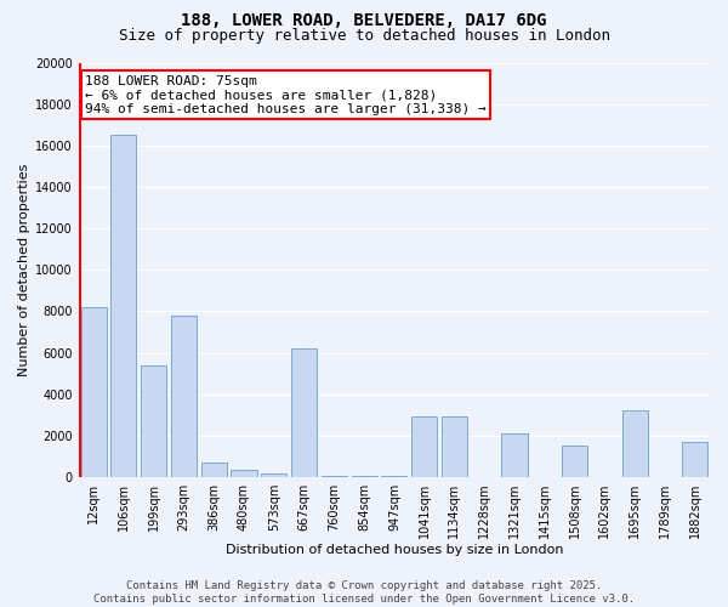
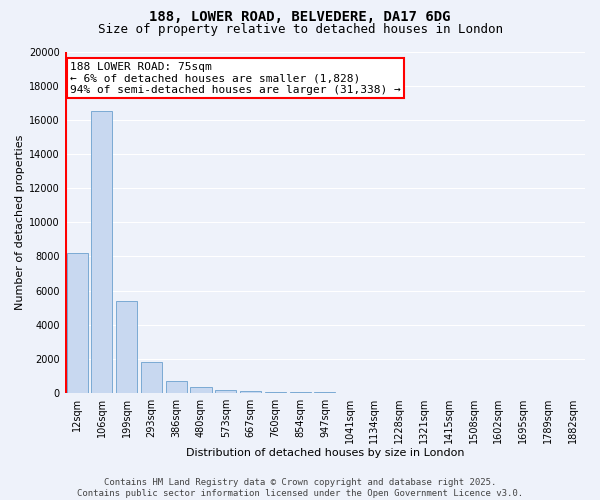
293sqm: 7800 -> 1800
667sqm: 6200 -> 100
1041sqm: 2900 -> 0
1134sqm: 2900 -> 0
1321sqm: 2100 -> 0
1508sqm: 1500 -> 0
1695sqm: 3200 -> 0
1882sqm: 1700 -> 0
